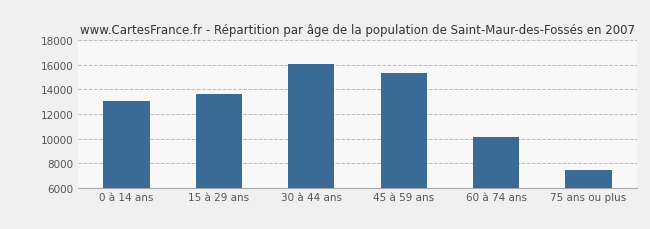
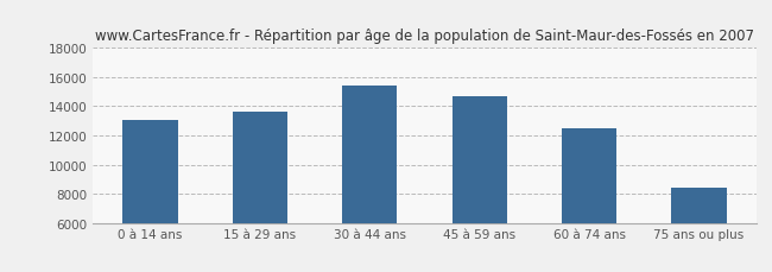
30 à 44 ans: 16100 -> 15400
45 à 59 ans: 15400 -> 14700
60 à 74 ans: 10100 -> 12500
75 ans ou plus: 7400 -> 8400
